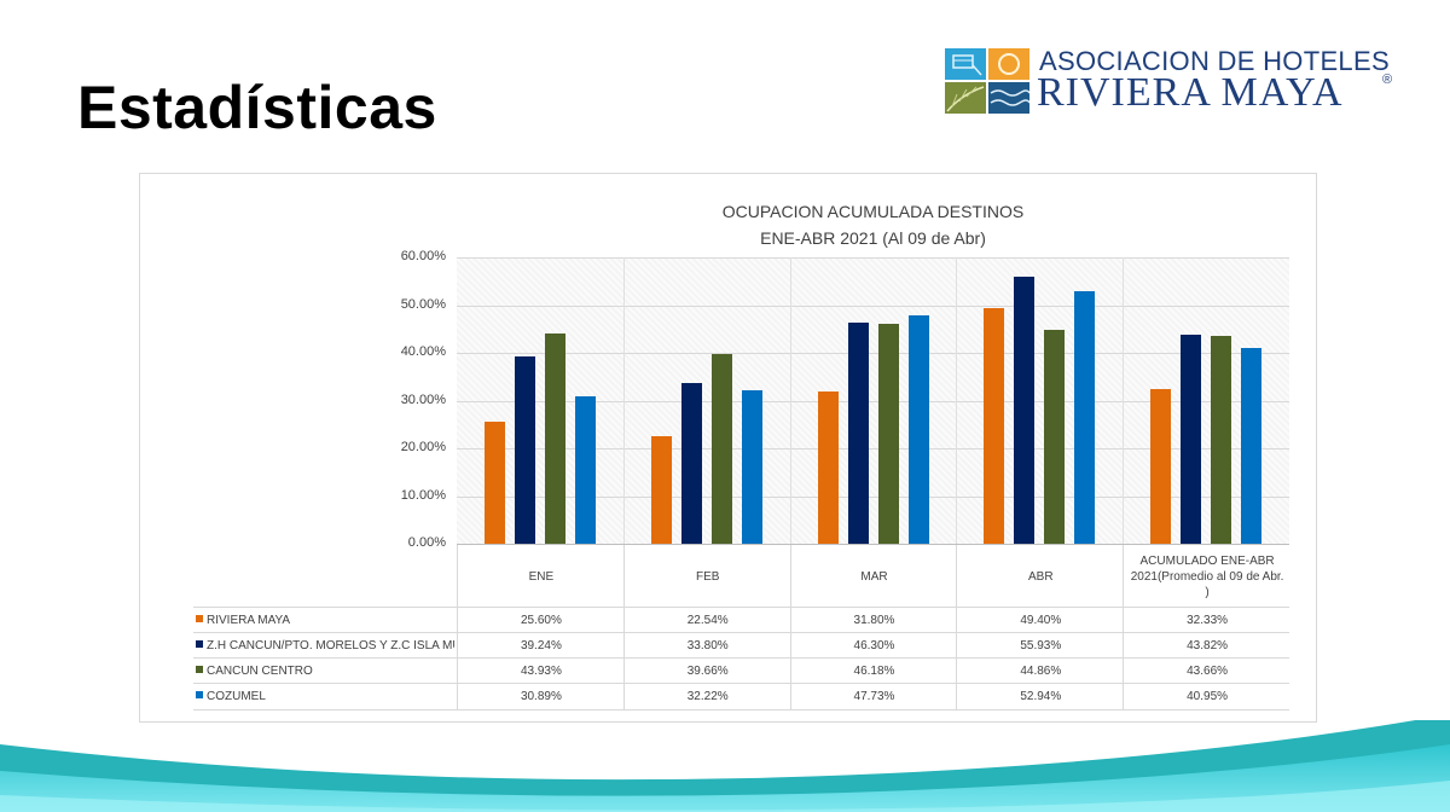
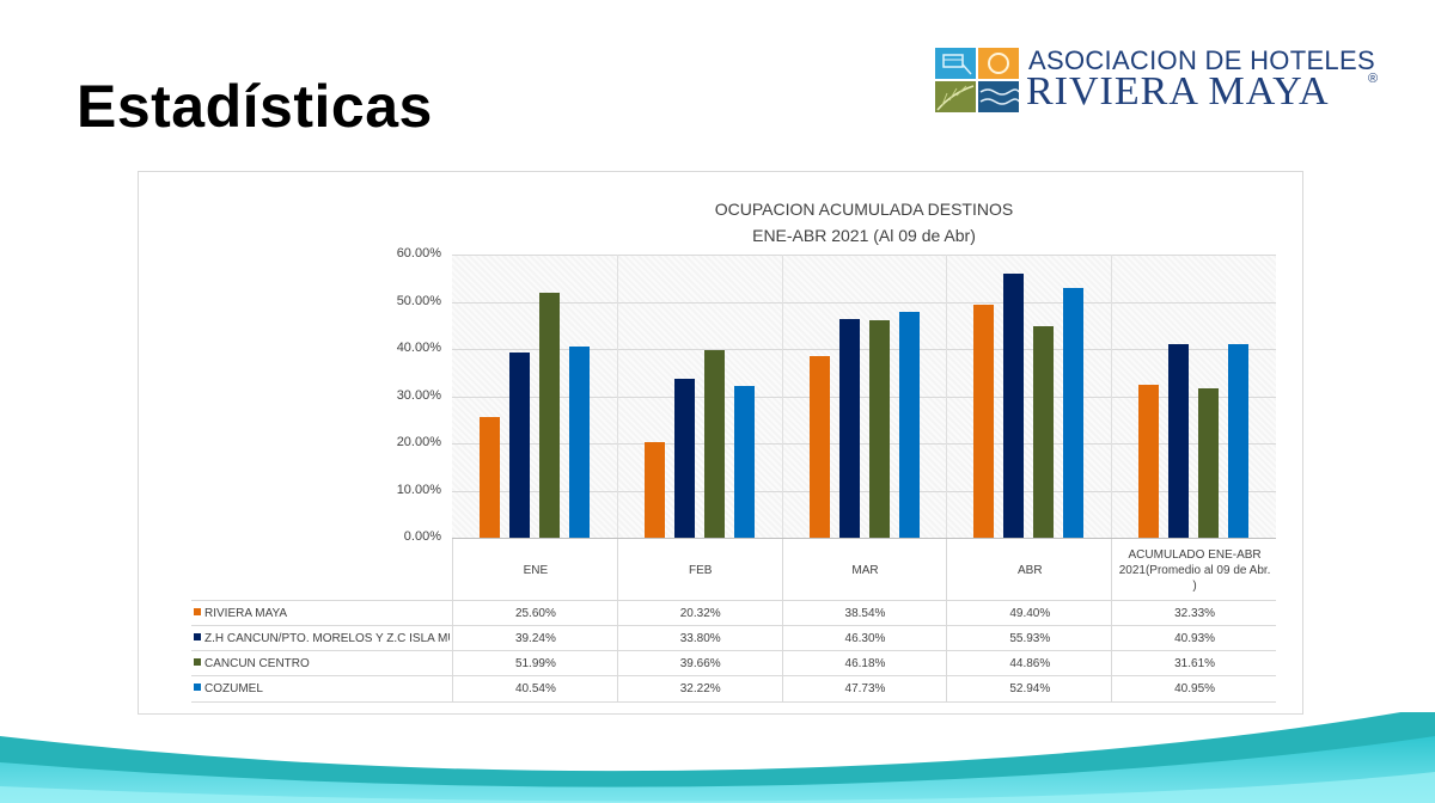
CANCUN CENTRO/ENE: 43.93% -> 51.99%
COZUMEL/ENE: 30.89% -> 40.54%
RIVIERA MAYA/FEB: 22.54% -> 20.32%
RIVIERA MAYA/MAR: 31.80% -> 38.54%
Z.H CANCUN/PTO. MORELOS Y Z.C ISLA MUJERES/ACUMULADO ENE-ABR 2021(Promedio al 09 de Abr. ): 43.82% -> 40.93%
CANCUN CENTRO/ACUMULADO ENE-ABR 2021(Promedio al 09 de Abr. ): 43.66% -> 31.61%
